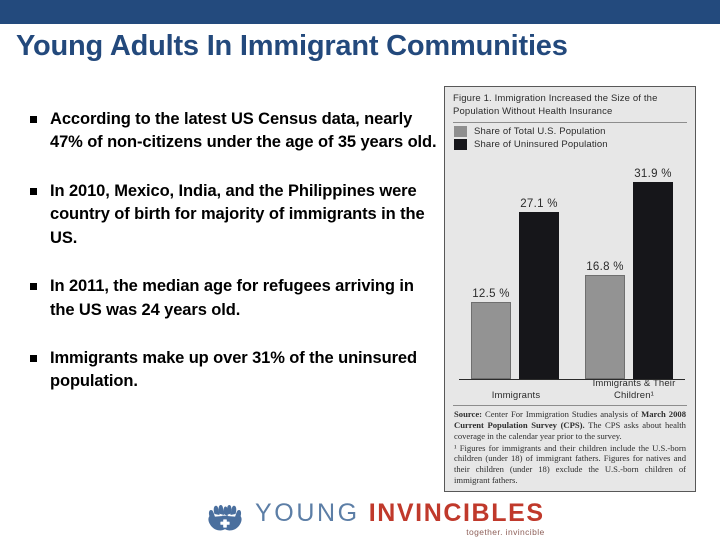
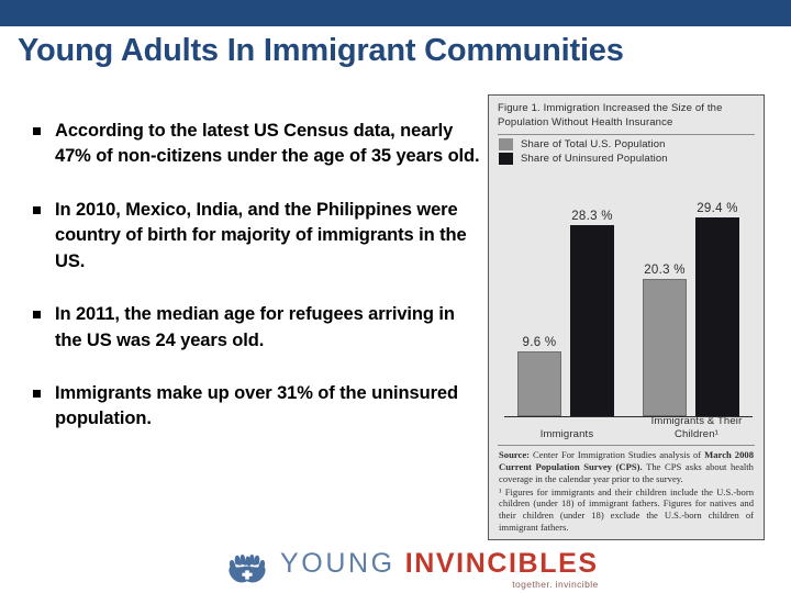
Share of Total U.S. Population/Immigrants: 12.5 -> 9.6
Share of Uninsured Population/Immigrants: 27.1 -> 28.3
Share of Total U.S. Population/Immigrants & Their Children¹: 16.8 -> 20.3
Share of Uninsured Population/Immigrants & Their Children¹: 31.9 -> 29.4
